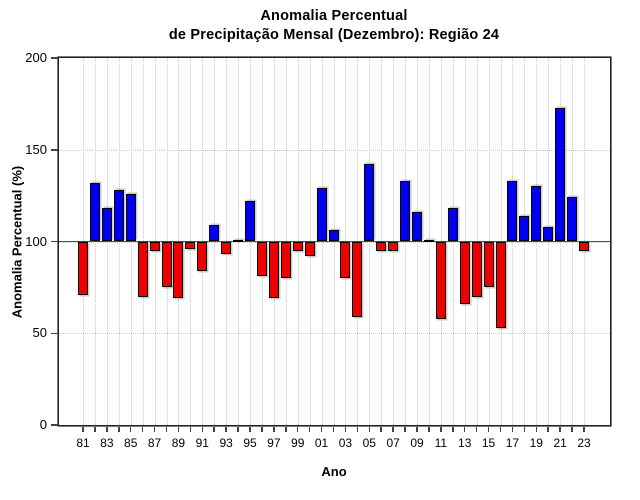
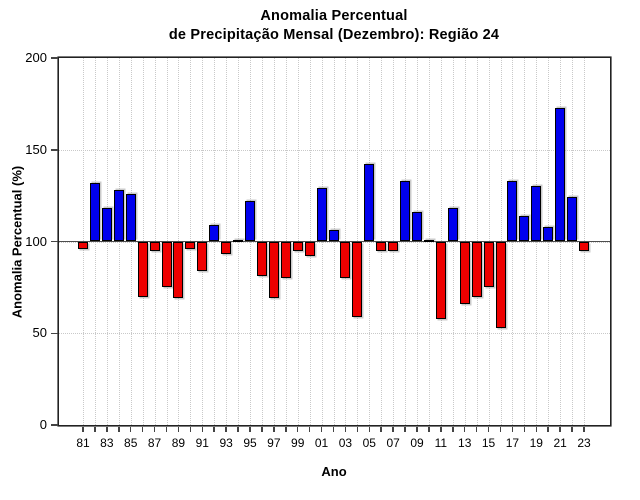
81: 71 -> 96
